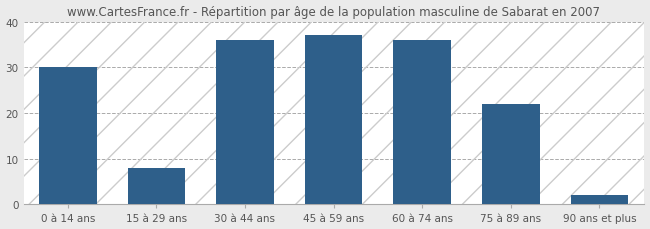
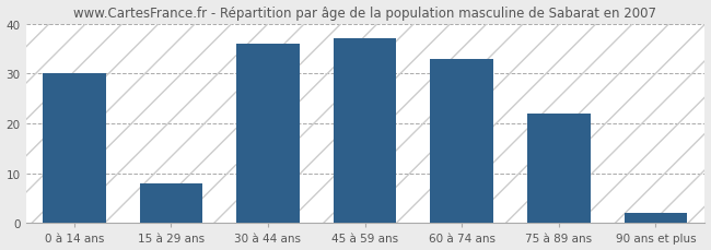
60 à 74 ans: 36 -> 33
